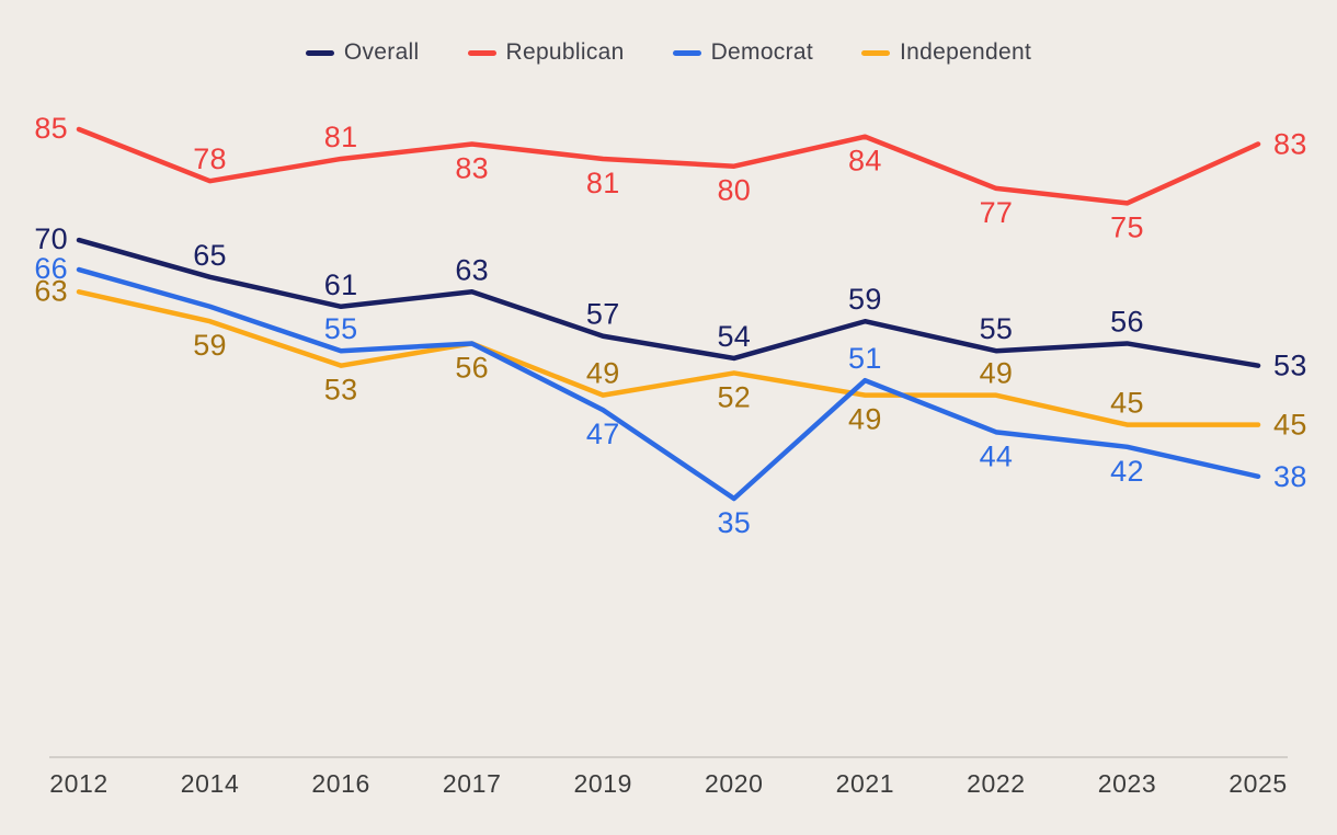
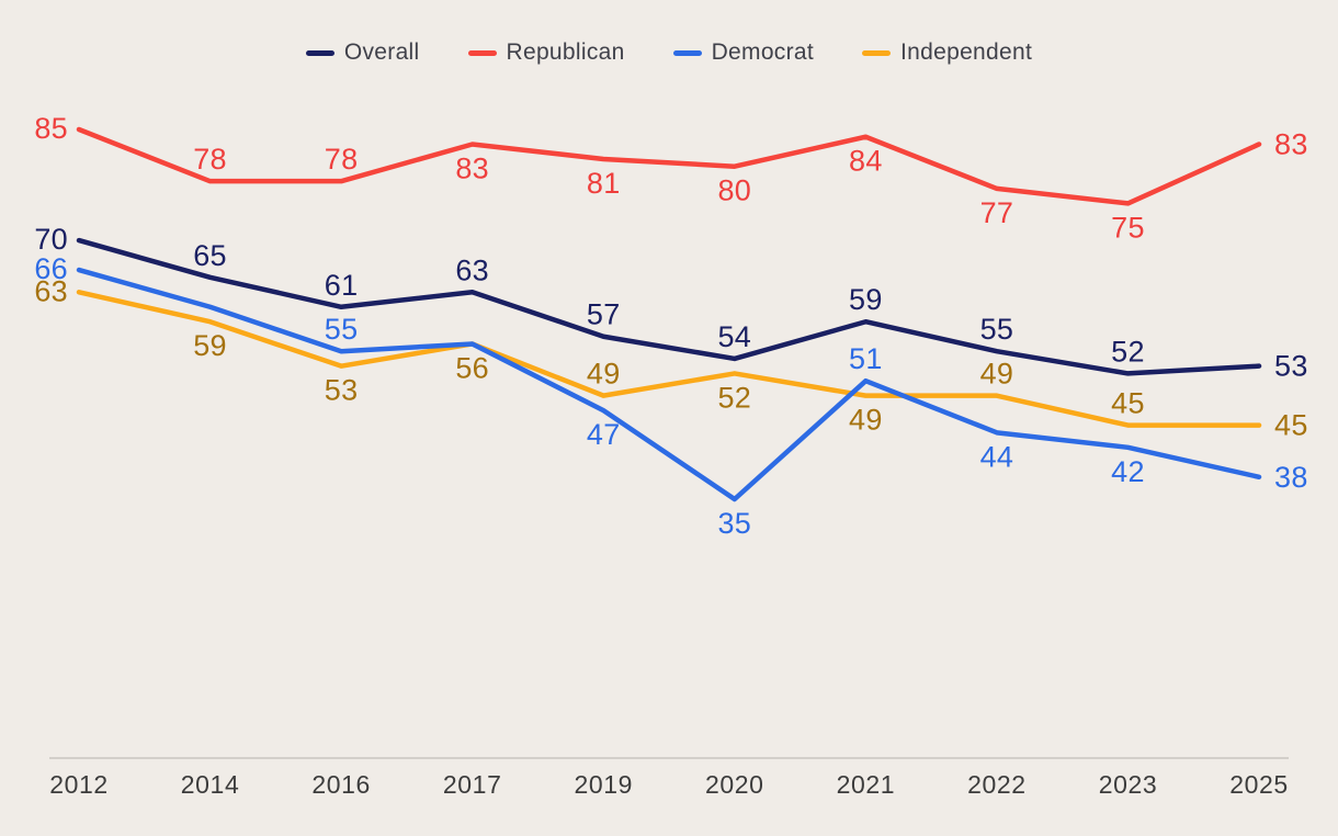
Republican/2016: 81 -> 78
Overall/2023: 56 -> 52
